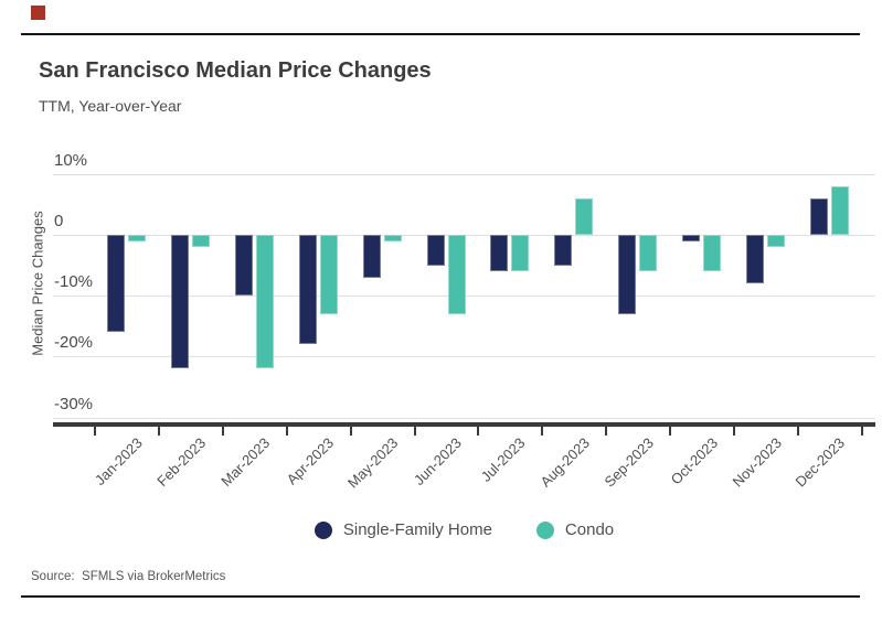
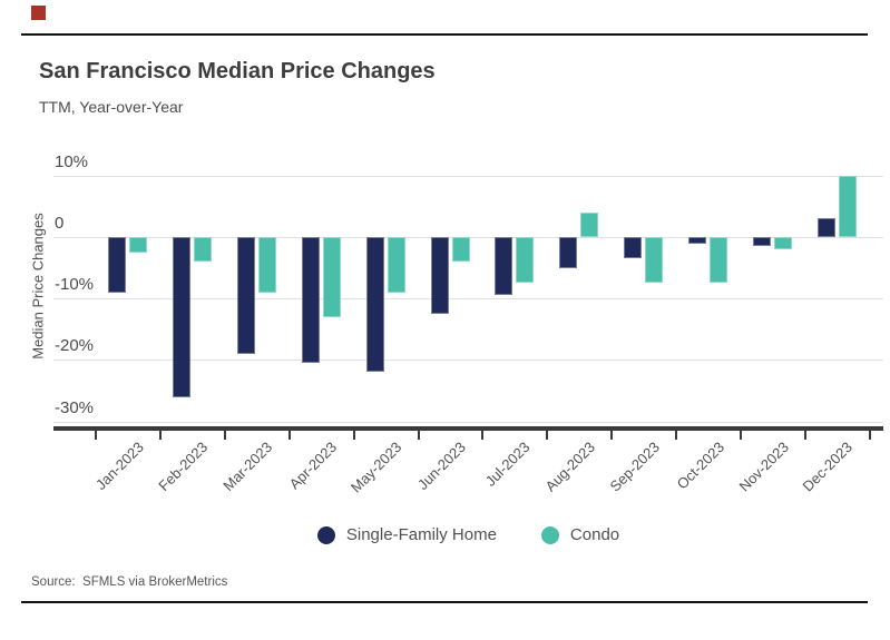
Single-Family Home/Jan-2023: -16% -> -9%
Condo/Jan-2023: -1% -> -2%
Single-Family Home/Feb-2023: -22% -> -26%
Condo/Feb-2023: -2% -> -4%
Single-Family Home/Mar-2023: -10% -> -19%
Condo/Mar-2023: -22% -> -9%
Single-Family Home/Apr-2023: -18% -> -20%
Single-Family Home/May-2023: -7% -> -22%
Condo/May-2023: -1% -> -9%
Single-Family Home/Jun-2023: -5% -> -12%
Condo/Jun-2023: -13% -> -4%
Single-Family Home/Jul-2023: -6% -> -10%
Condo/Jul-2023: -6% -> -8%
Condo/Aug-2023: 6% -> 4%
Single-Family Home/Sep-2023: -13% -> -4%
Condo/Sep-2023: -6% -> -8%
Condo/Oct-2023: -6% -> -8%
Single-Family Home/Nov-2023: -8% -> -2%
Single-Family Home/Dec-2023: 6% -> 3%
Condo/Dec-2023: 8% -> 10%
